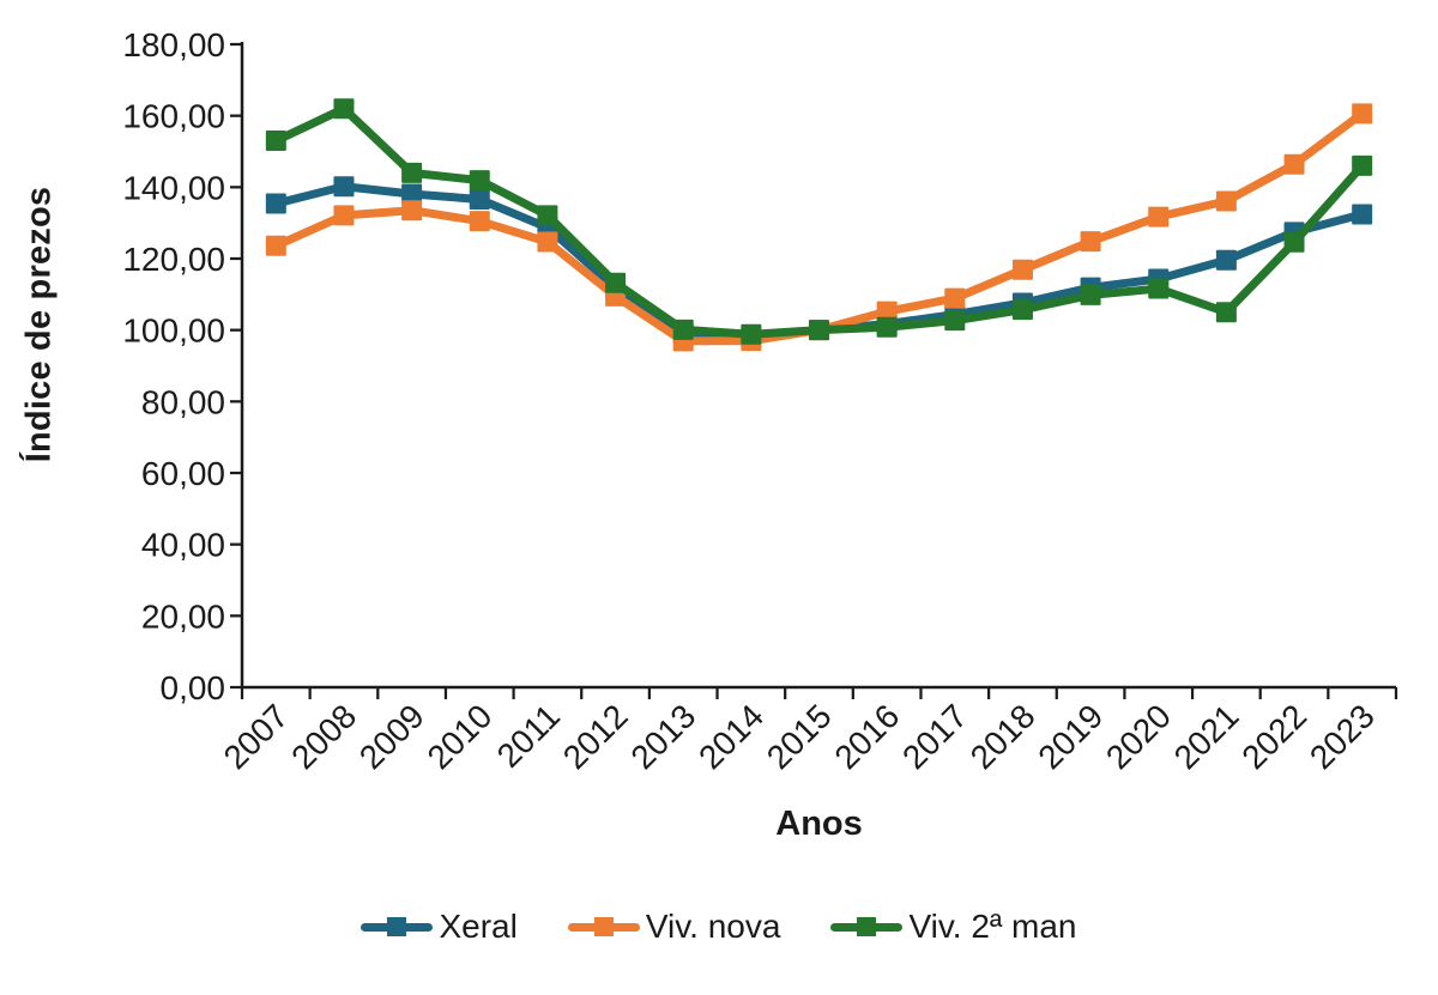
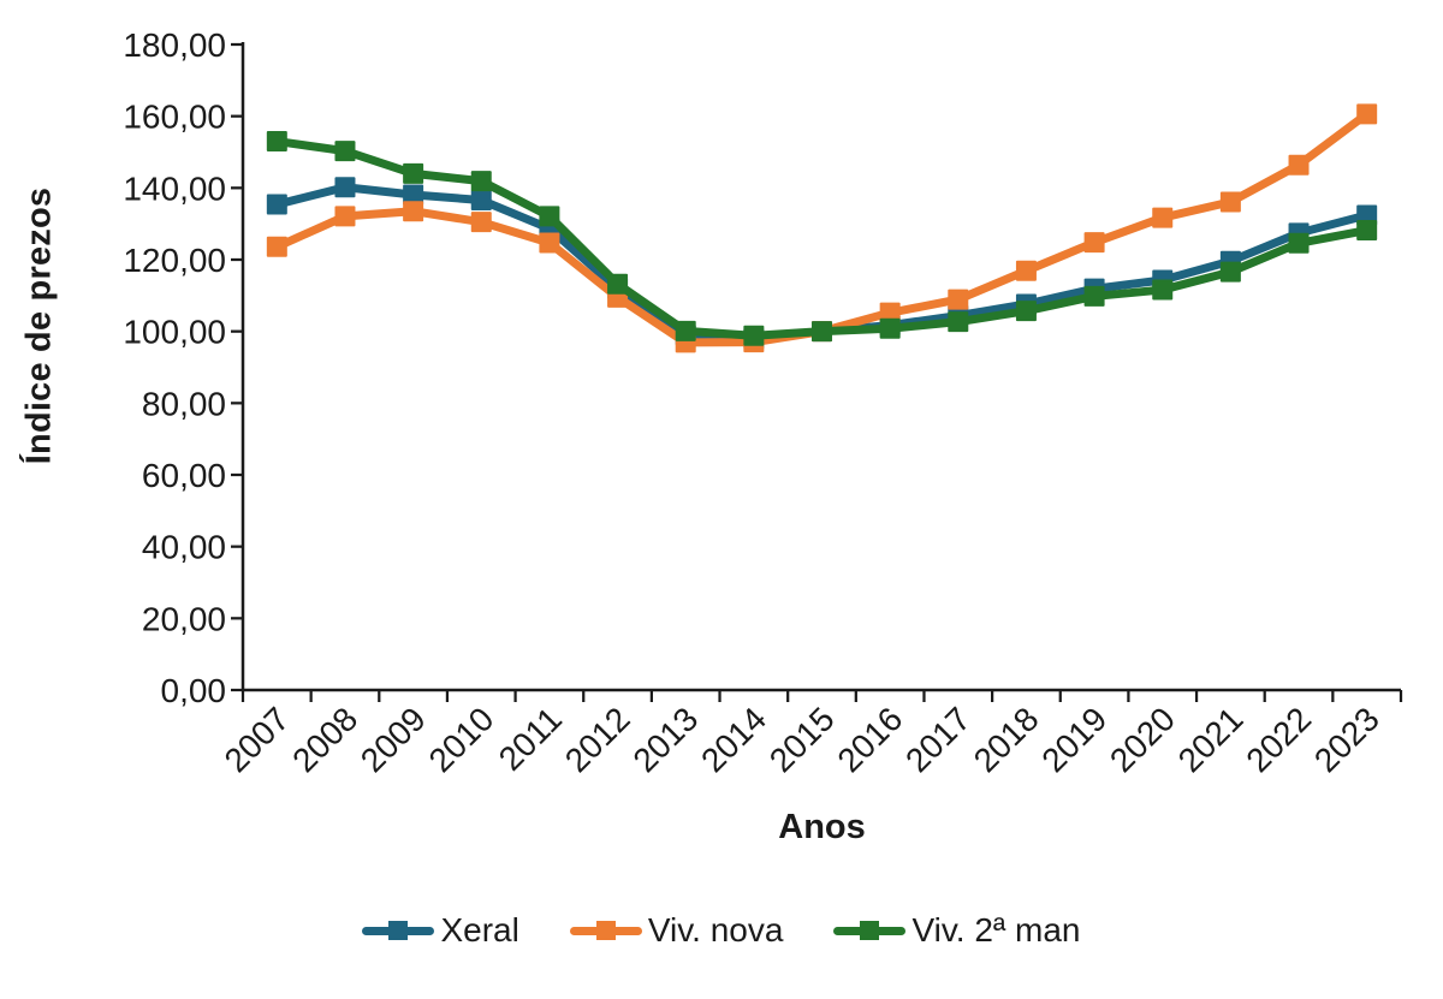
Viv. 2ª man/2008: 162 -> 150
Viv. 2ª man/2021: 105 -> 117
Viv. 2ª man/2023: 146 -> 128
